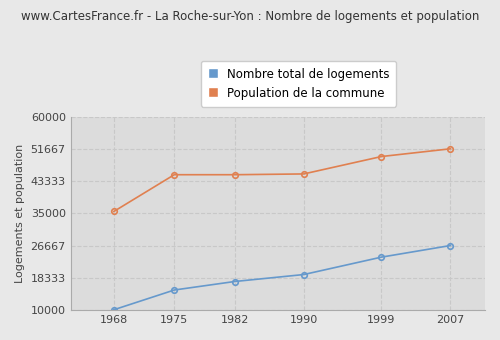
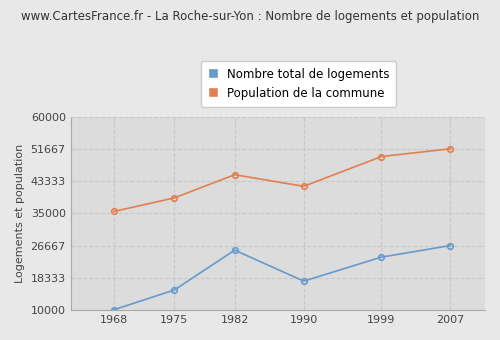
Population de la commune/1975: 45000 -> 39000
Nombre total de logements/1982: 17400 -> 25500
Nombre total de logements/1990: 19200 -> 17500
Population de la commune/1990: 45200 -> 42000
